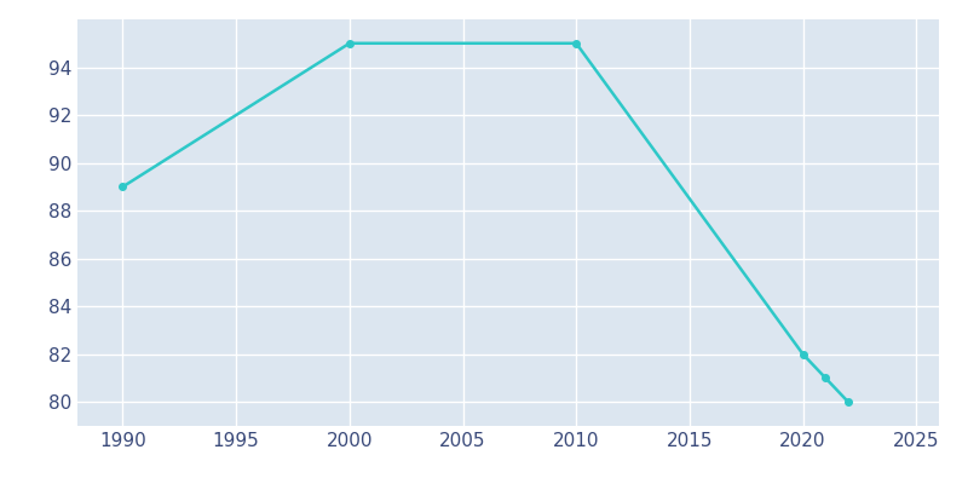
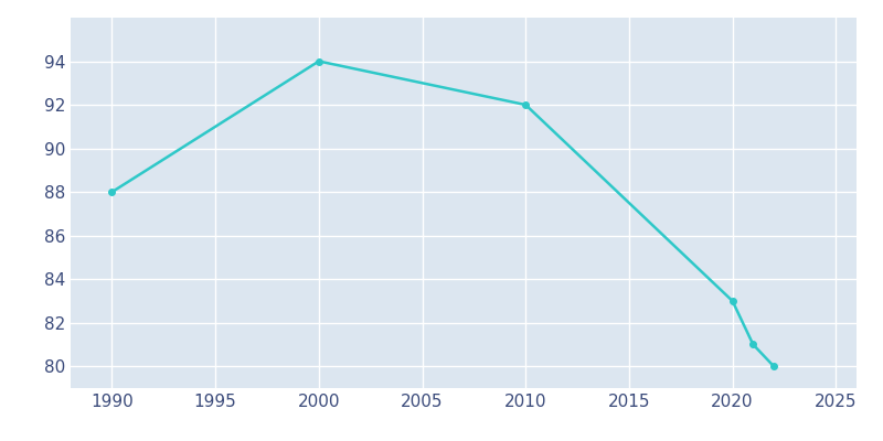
1990: 89 -> 88
2000: 95 -> 94
2010: 95 -> 92
2020: 82 -> 83
